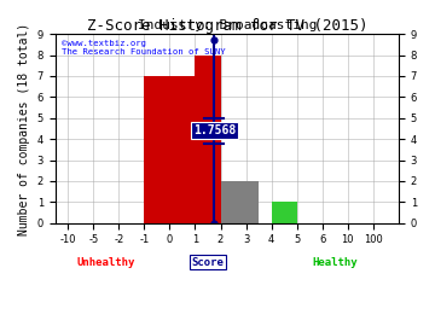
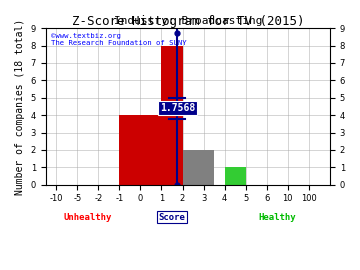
0: 7 -> 4
